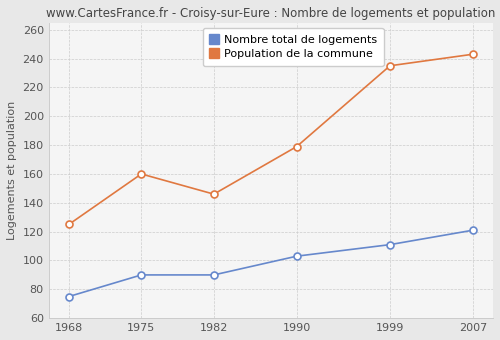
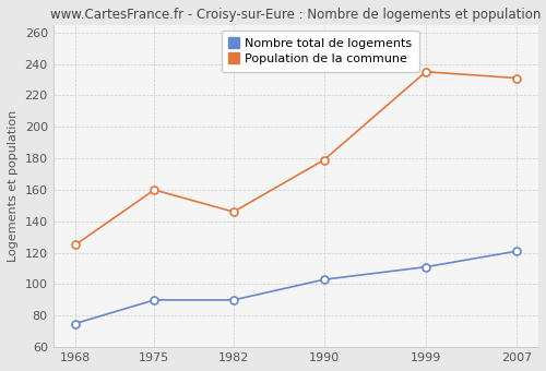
Population de la commune/2007: 243 -> 231
